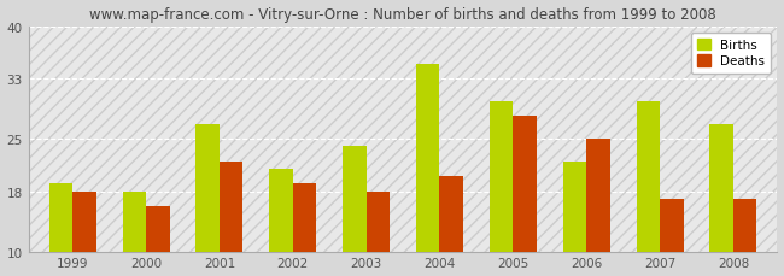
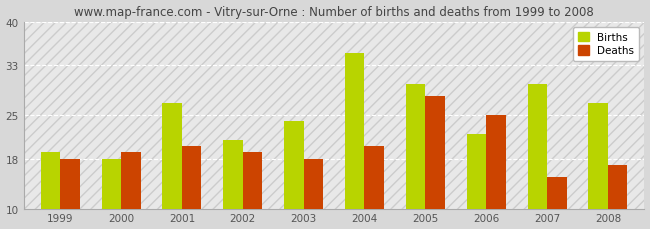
Deaths/2000: 16 -> 19
Deaths/2001: 22 -> 20
Deaths/2007: 17 -> 15
